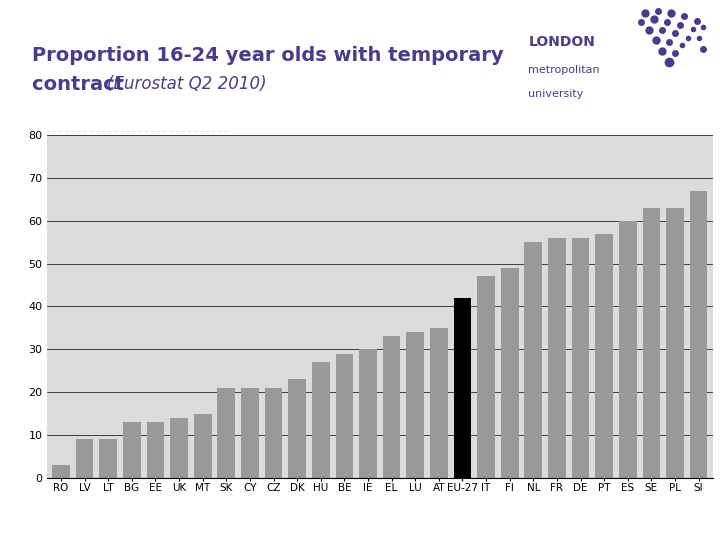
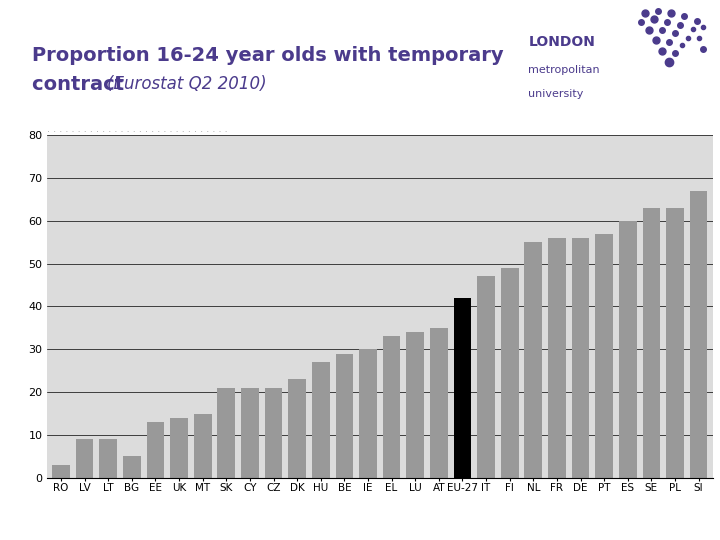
BG: 13 -> 5
